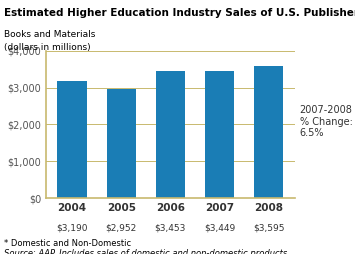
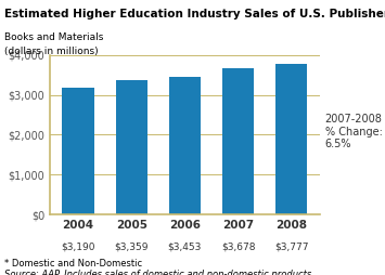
2005: $2,952 -> $3,359
2007: $3,449 -> $3,678
2008: $3,595 -> $3,777
